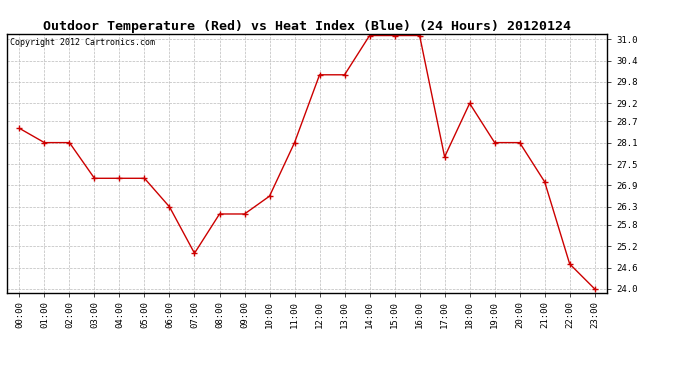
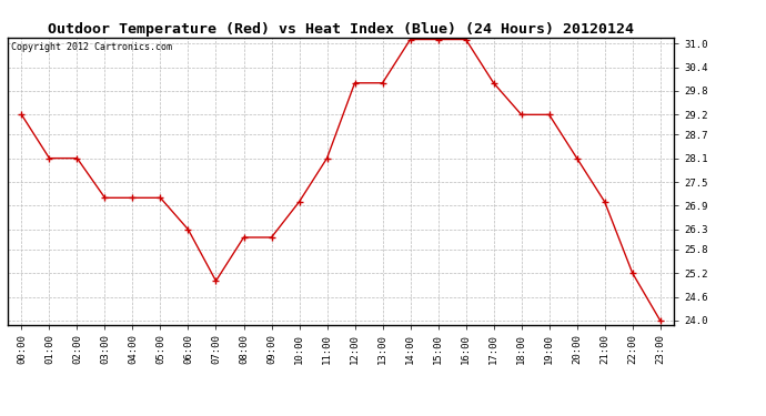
00:00: 28.5 -> 29.2
10:00: 26.6 -> 27.0
17:00: 27.7 -> 30.0
19:00: 28.1 -> 29.2
22:00: 24.7 -> 25.2
